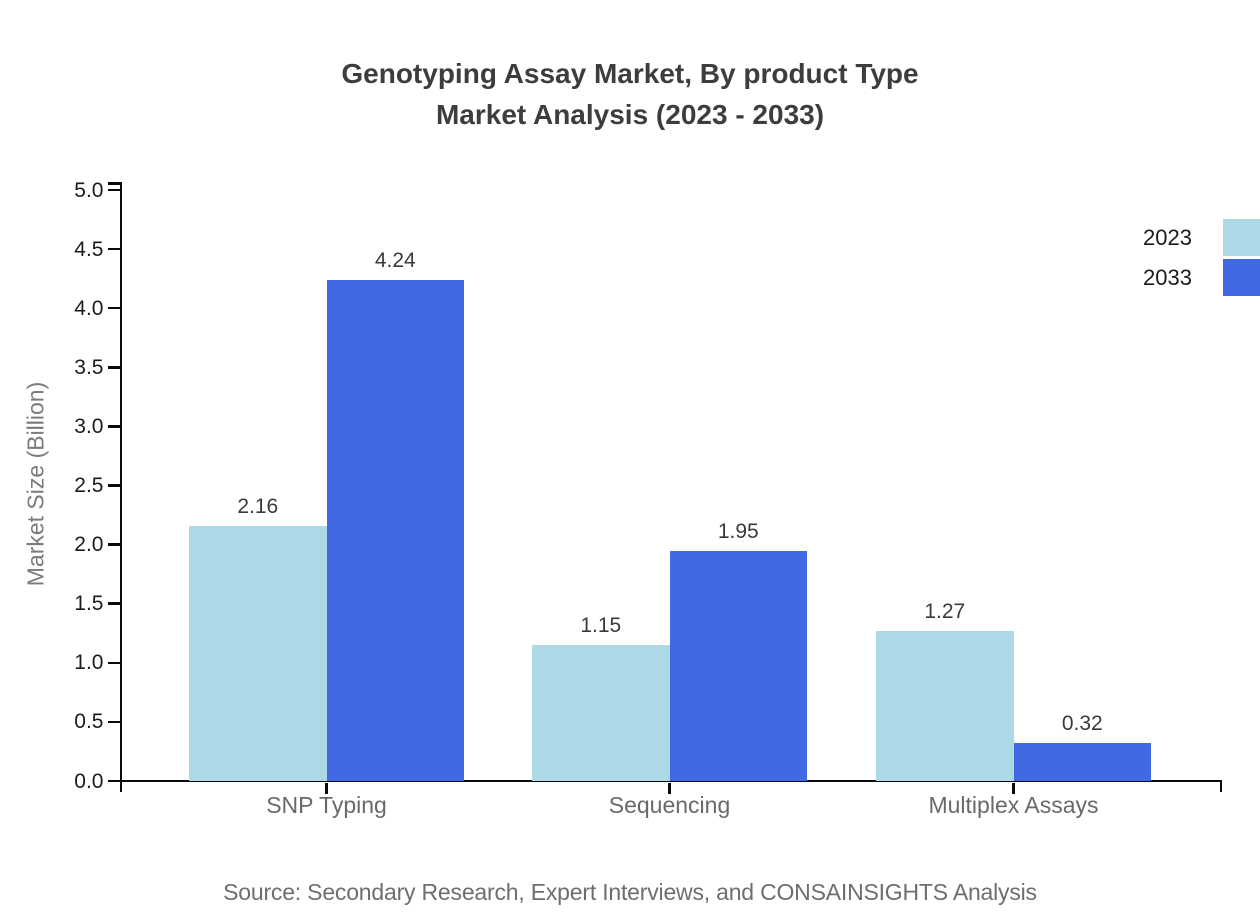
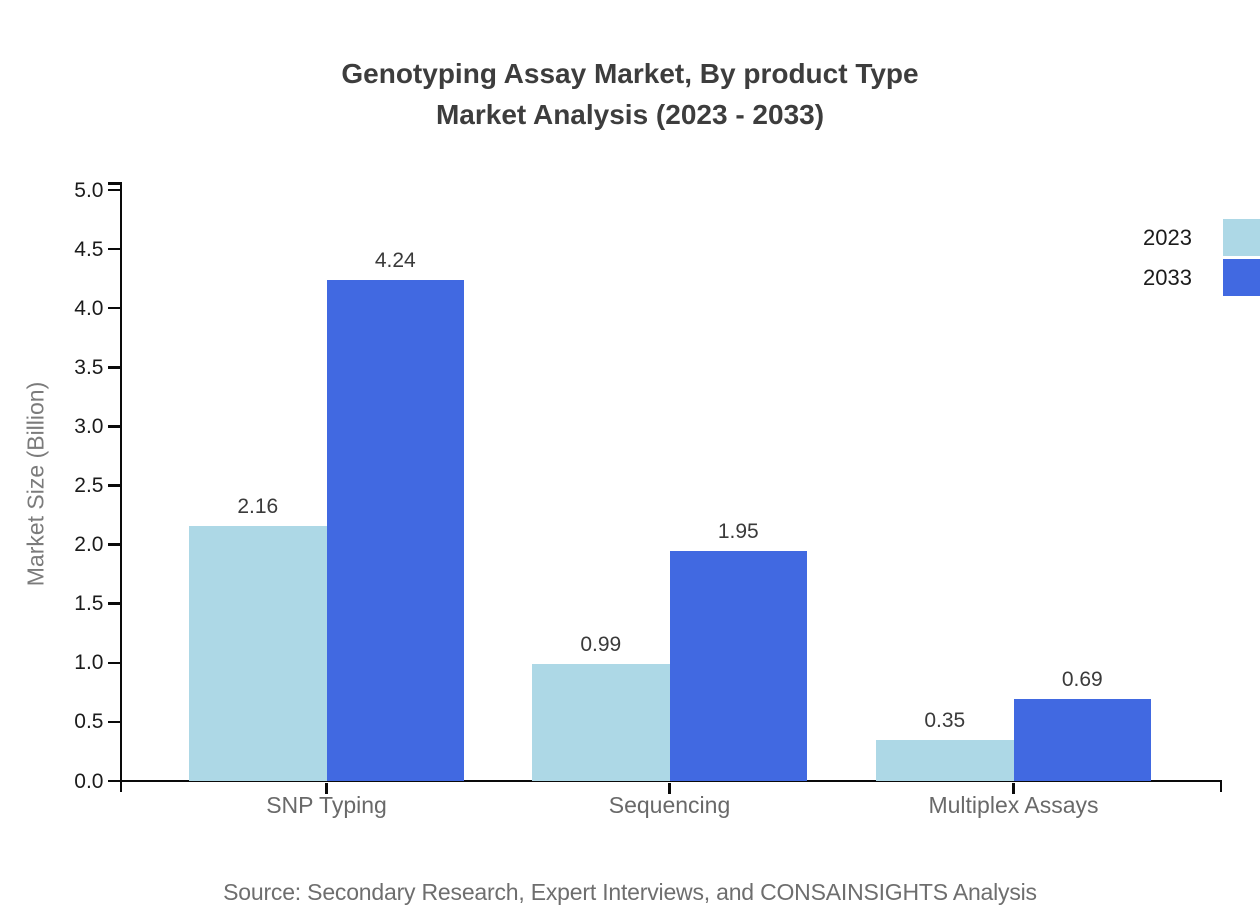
2023/Sequencing: 1.15 -> 0.99
2023/Multiplex Assays: 1.27 -> 0.35
2033/Multiplex Assays: 0.32 -> 0.69
